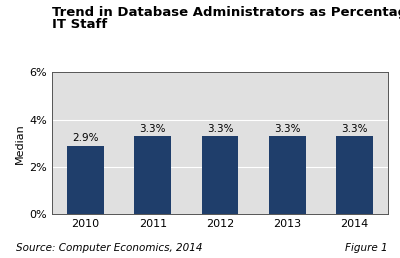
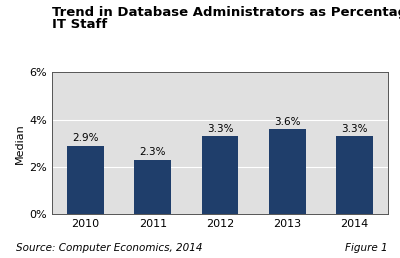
2011: 3.3% -> 2.3%
2013: 3.3% -> 3.6%
